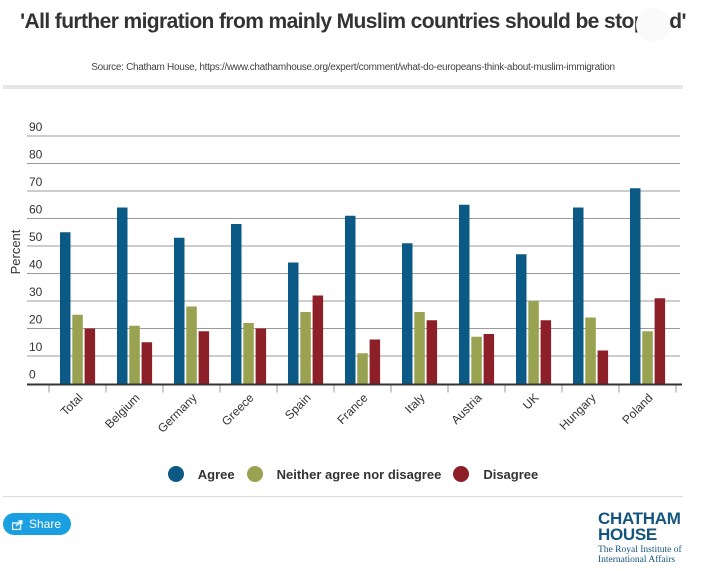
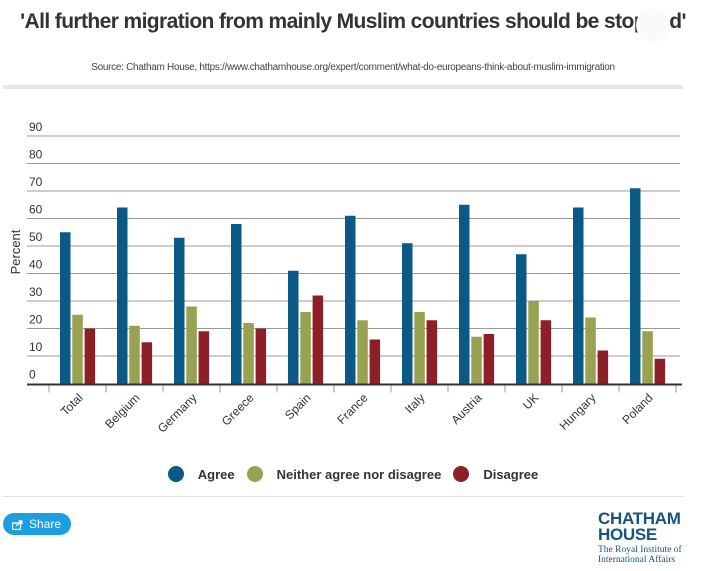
Agree/Spain: 44 -> 41
Neither agree nor disagree/France: 11 -> 23
Disagree/Poland: 31 -> 9
